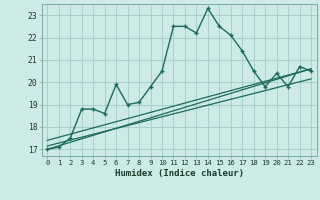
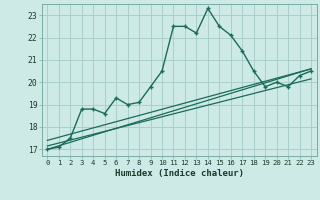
6: 19.9 -> 19.3
20: 20.4 -> 20.0
22: 20.7 -> 20.3
